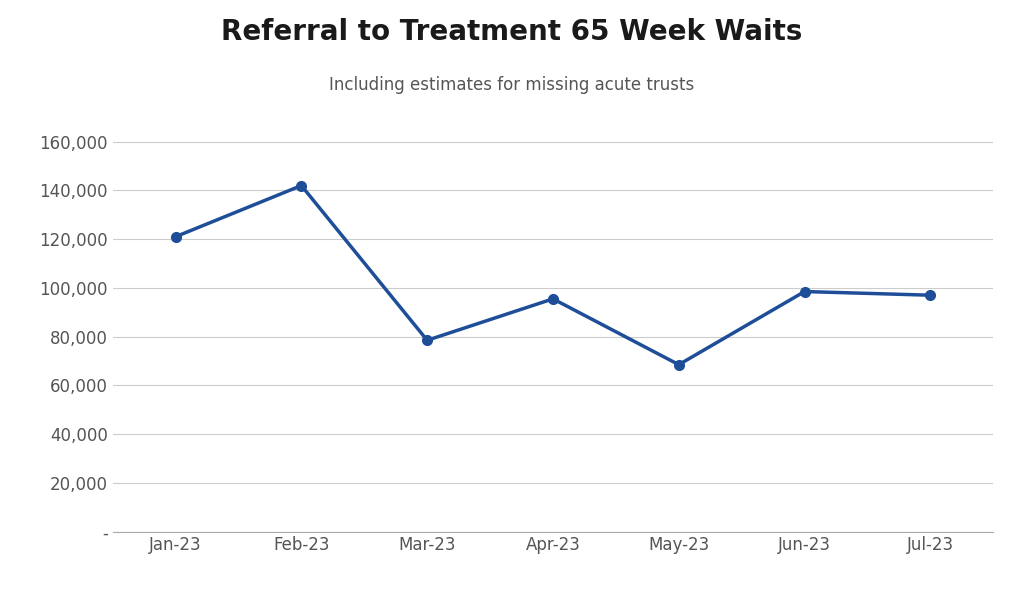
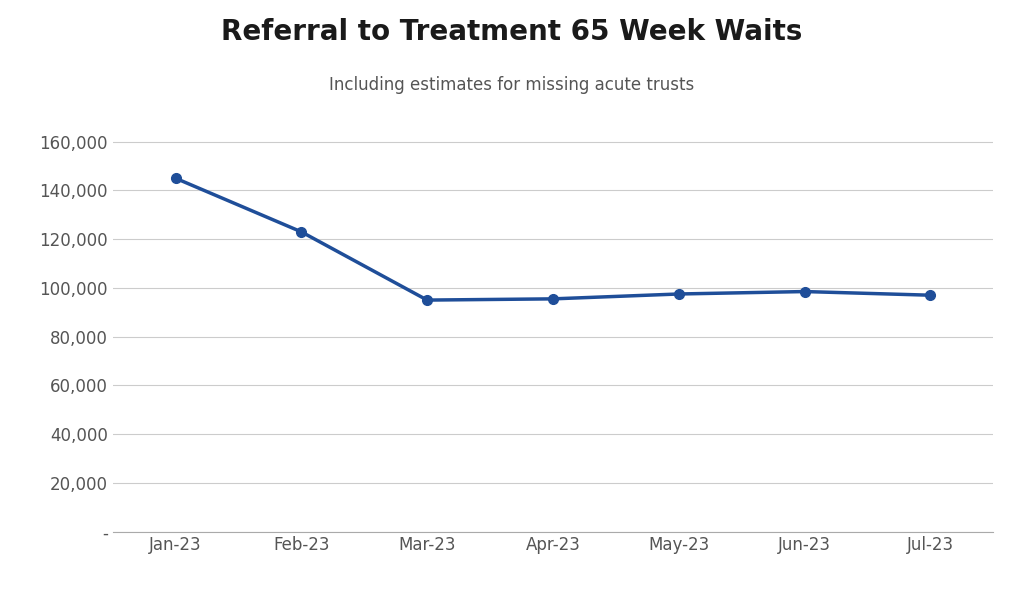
Jan-23: 121,000 -> 145,000
Feb-23: 142,000 -> 123,000
Mar-23: 78,500 -> 95,000
May-23: 68,500 -> 97,500
